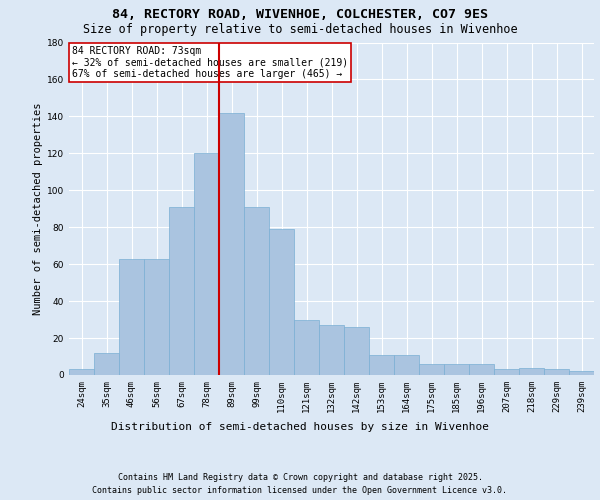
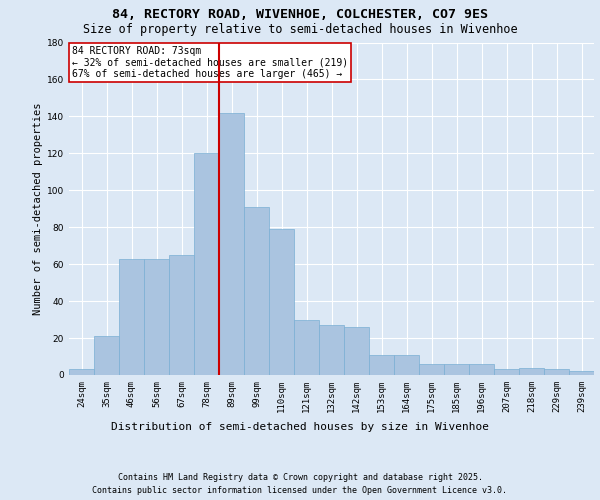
35sqm: 12 -> 21
67sqm: 91 -> 65
